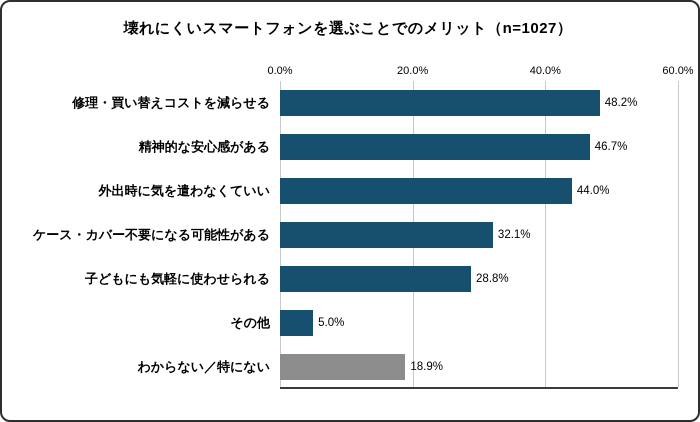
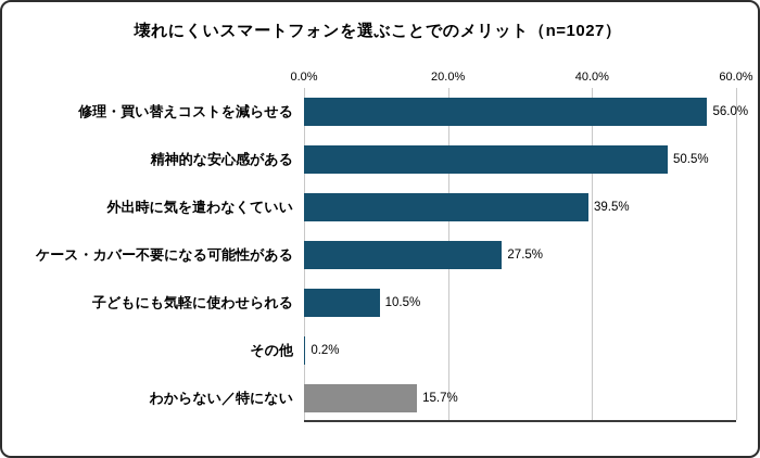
修理・買い替えコストを減らせる: 48.2% -> 56.0%
精神的な安心感がある: 46.7% -> 50.5%
外出時に気を遣わなくていい: 44.0% -> 39.5%
ケース・カバー不要になる可能性がある: 32.1% -> 27.5%
子どもにも気軽に使わせられる: 28.8% -> 10.5%
その他: 5.0% -> 0.2%
わからない／特にない: 18.9% -> 15.7%
